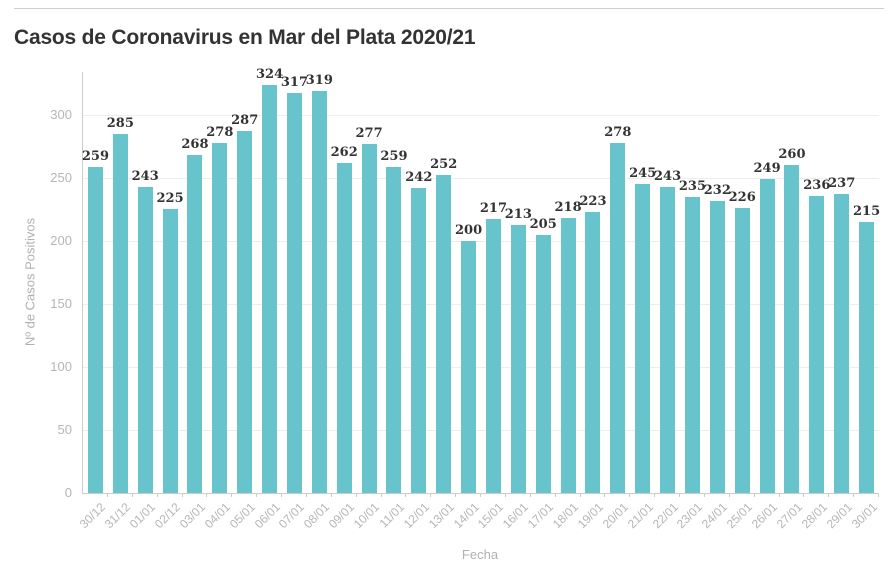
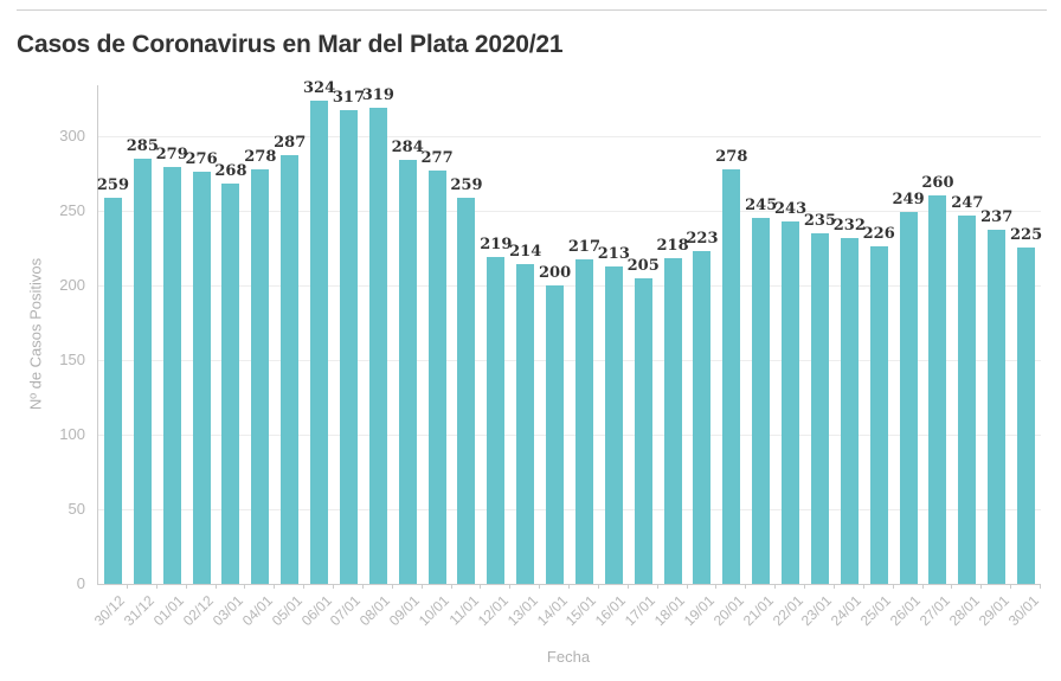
01/01: 243 -> 279
02/12: 225 -> 276
09/01: 262 -> 284
12/01: 242 -> 219
13/01: 252 -> 214
28/01: 236 -> 247
30/01: 215 -> 225
